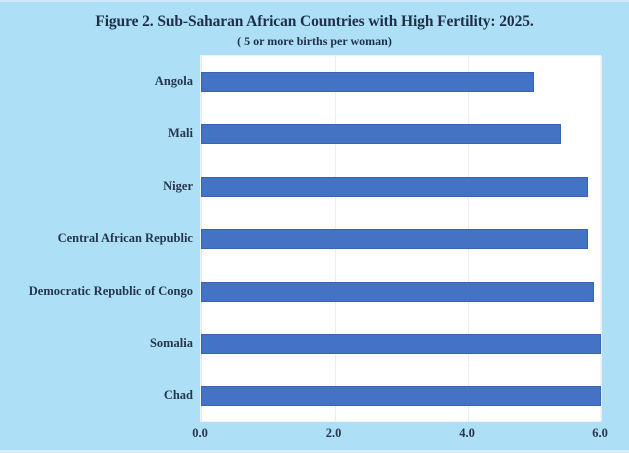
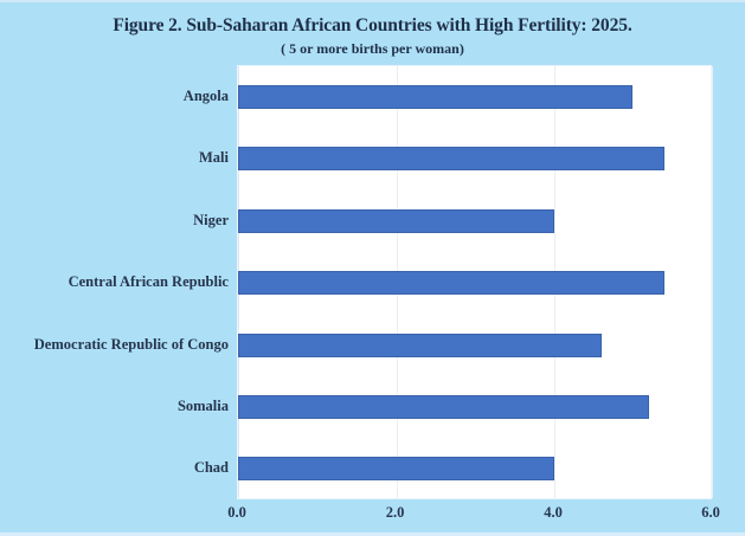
Niger: 5.8 -> 4.0
Central African Republic: 5.8 -> 5.4
Democratic Republic of Congo: 5.9 -> 4.6
Somalia: 6.0 -> 5.2
Chad: 6.0 -> 4.0
